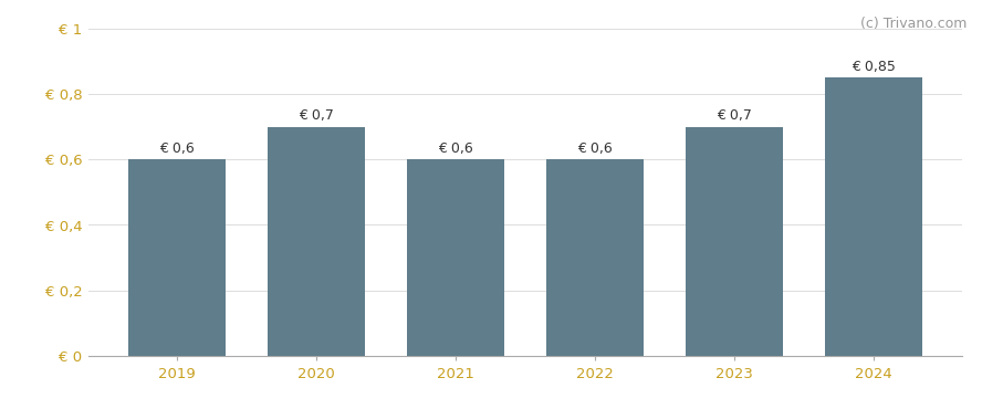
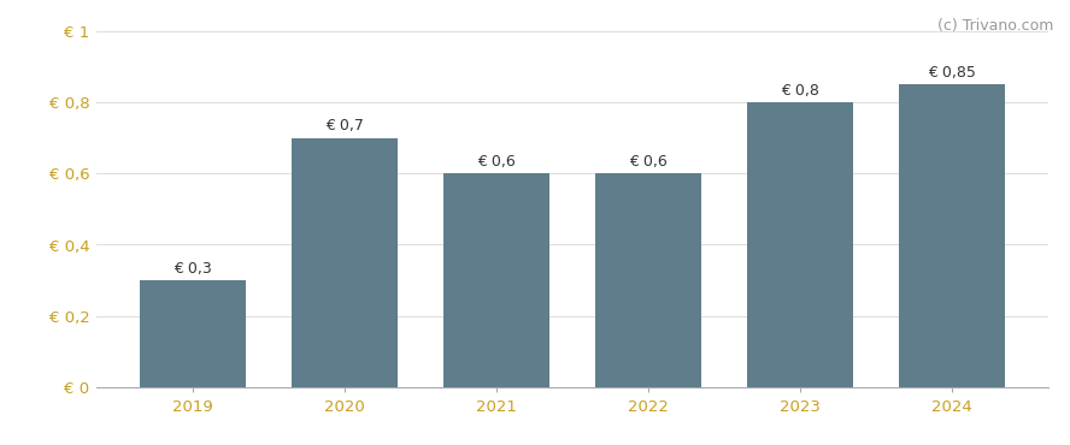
2019: 0,6 -> 0,3
2023: 0,7 -> 0,8
